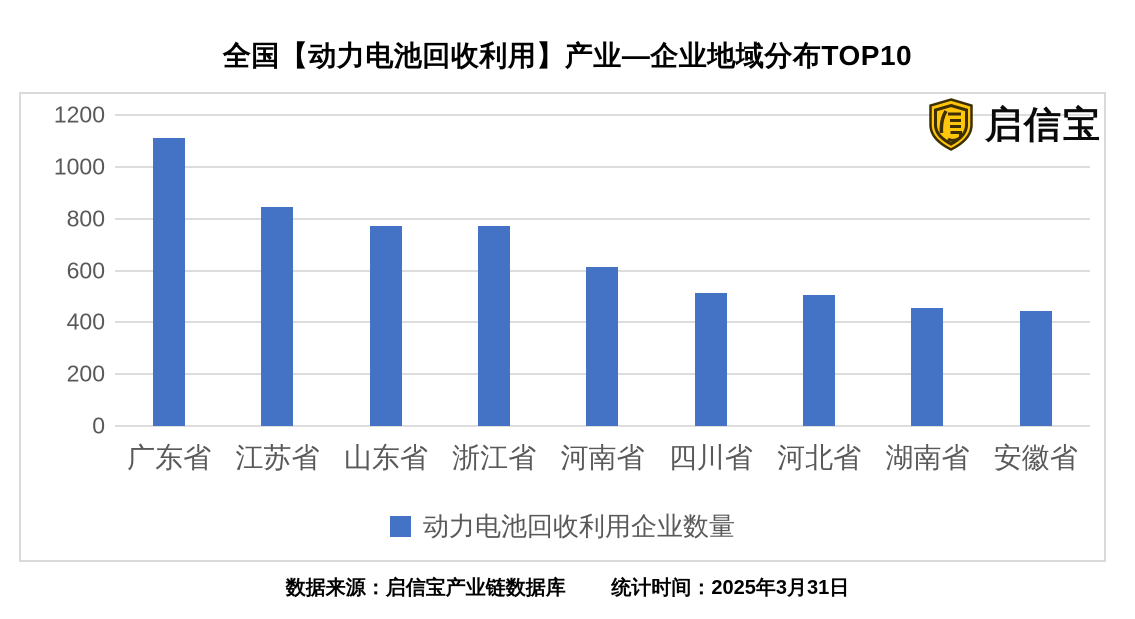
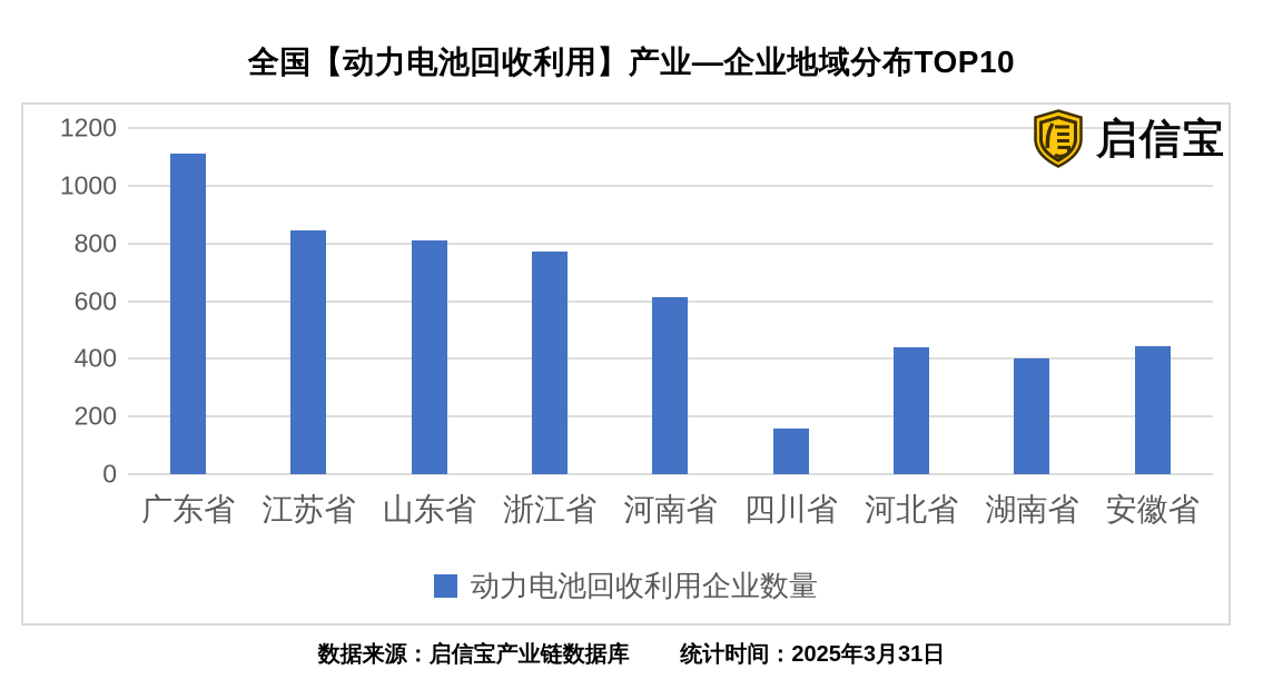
山东省: 770 -> 810
四川省: 520 -> 160
河北省: 500 -> 440
湖南省: 460 -> 400
